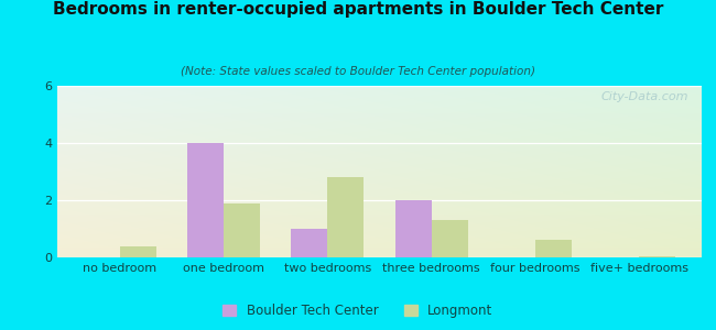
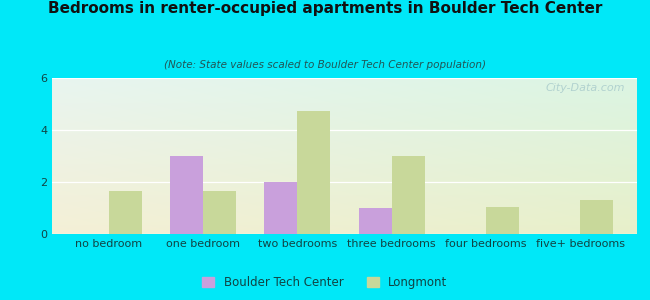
Longmont/no bedroom: 0.40 -> 1.65
Boulder Tech Center/one bedroom: 4 -> 3
Longmont/one bedroom: 1.90 -> 1.65
Boulder Tech Center/two bedrooms: 1 -> 2
Longmont/two bedrooms: 2.80 -> 4.75
Boulder Tech Center/three bedrooms: 2 -> 1
Longmont/three bedrooms: 1.30 -> 3.00
Longmont/four bedrooms: 0.60 -> 1.05
Longmont/five+ bedrooms: 0.05 -> 1.30
